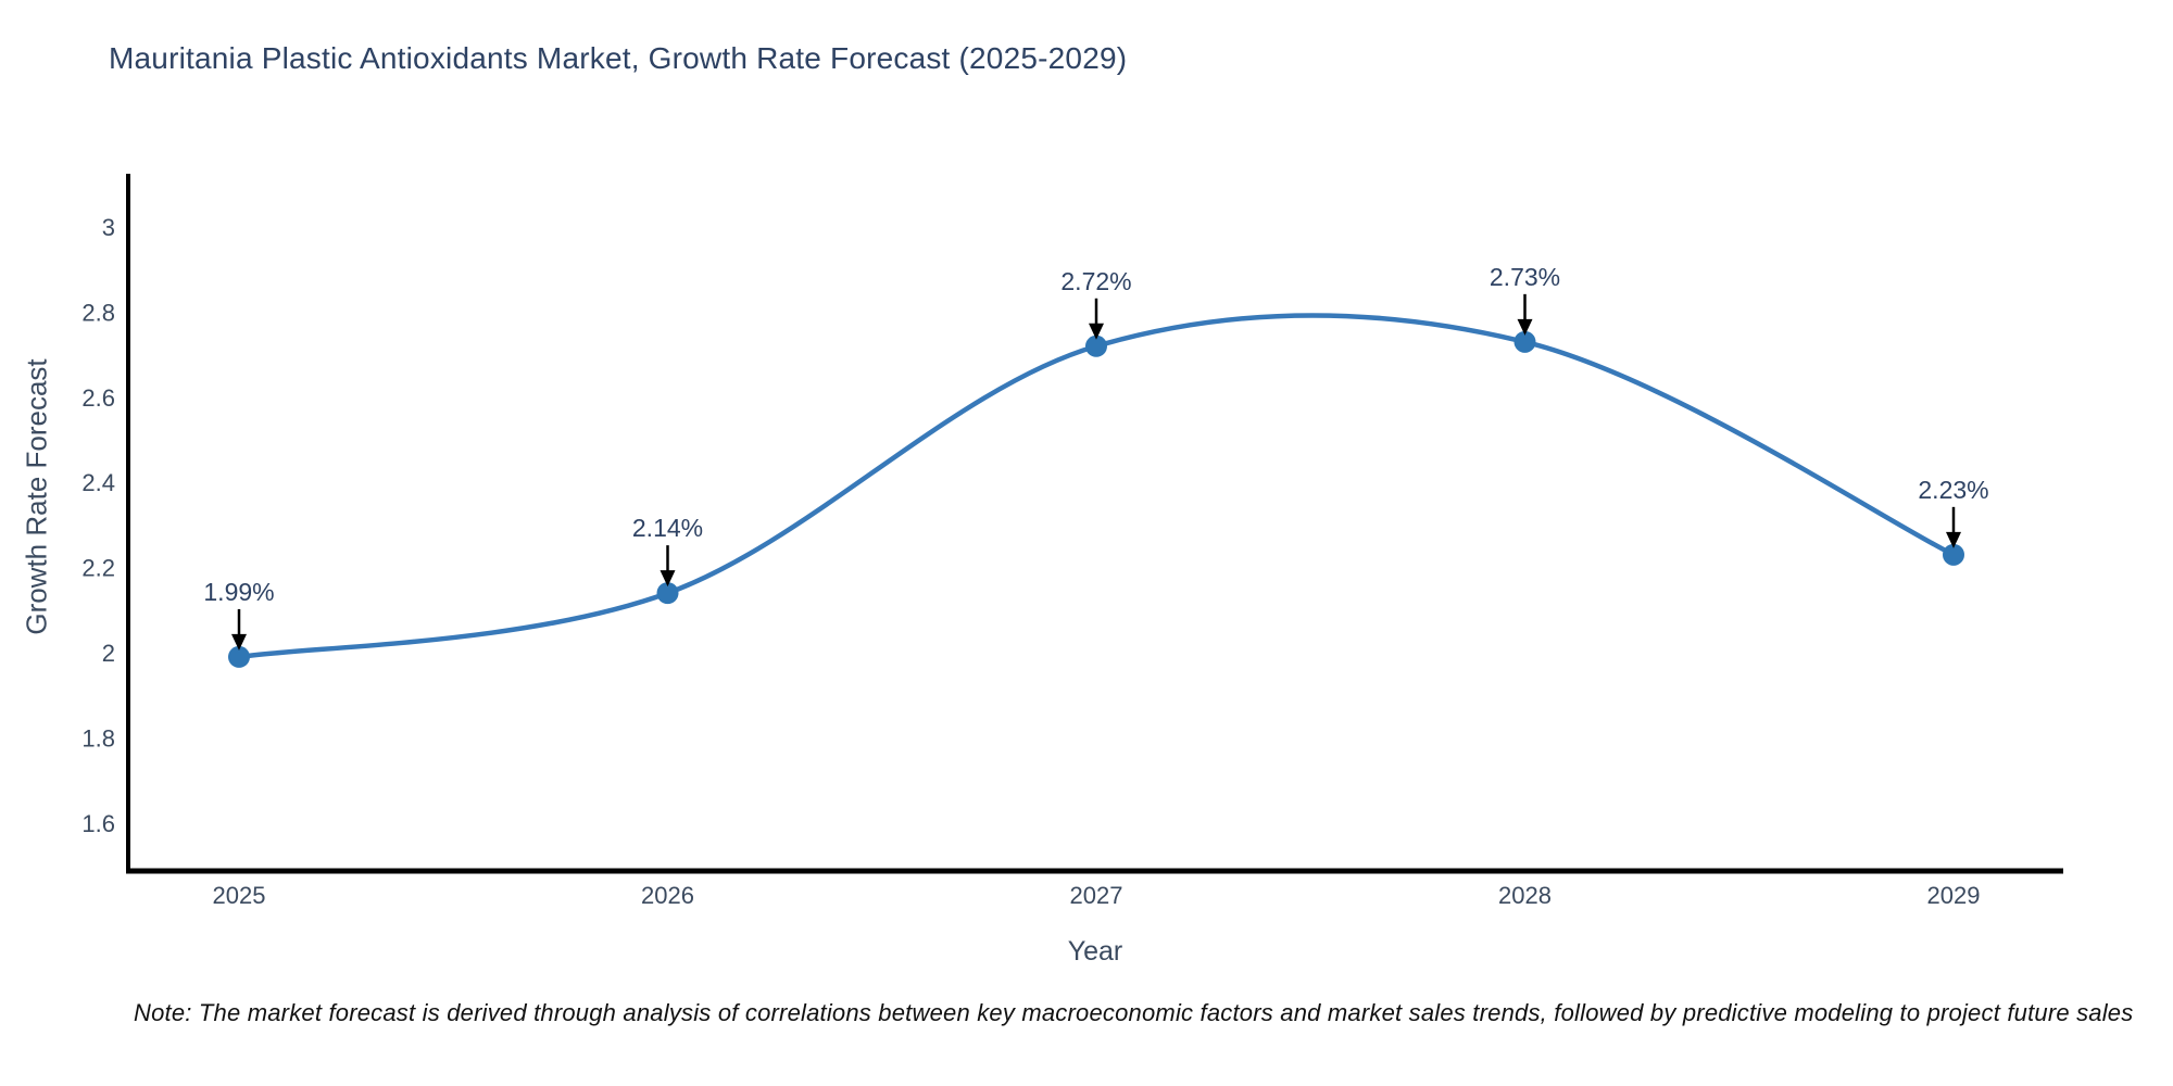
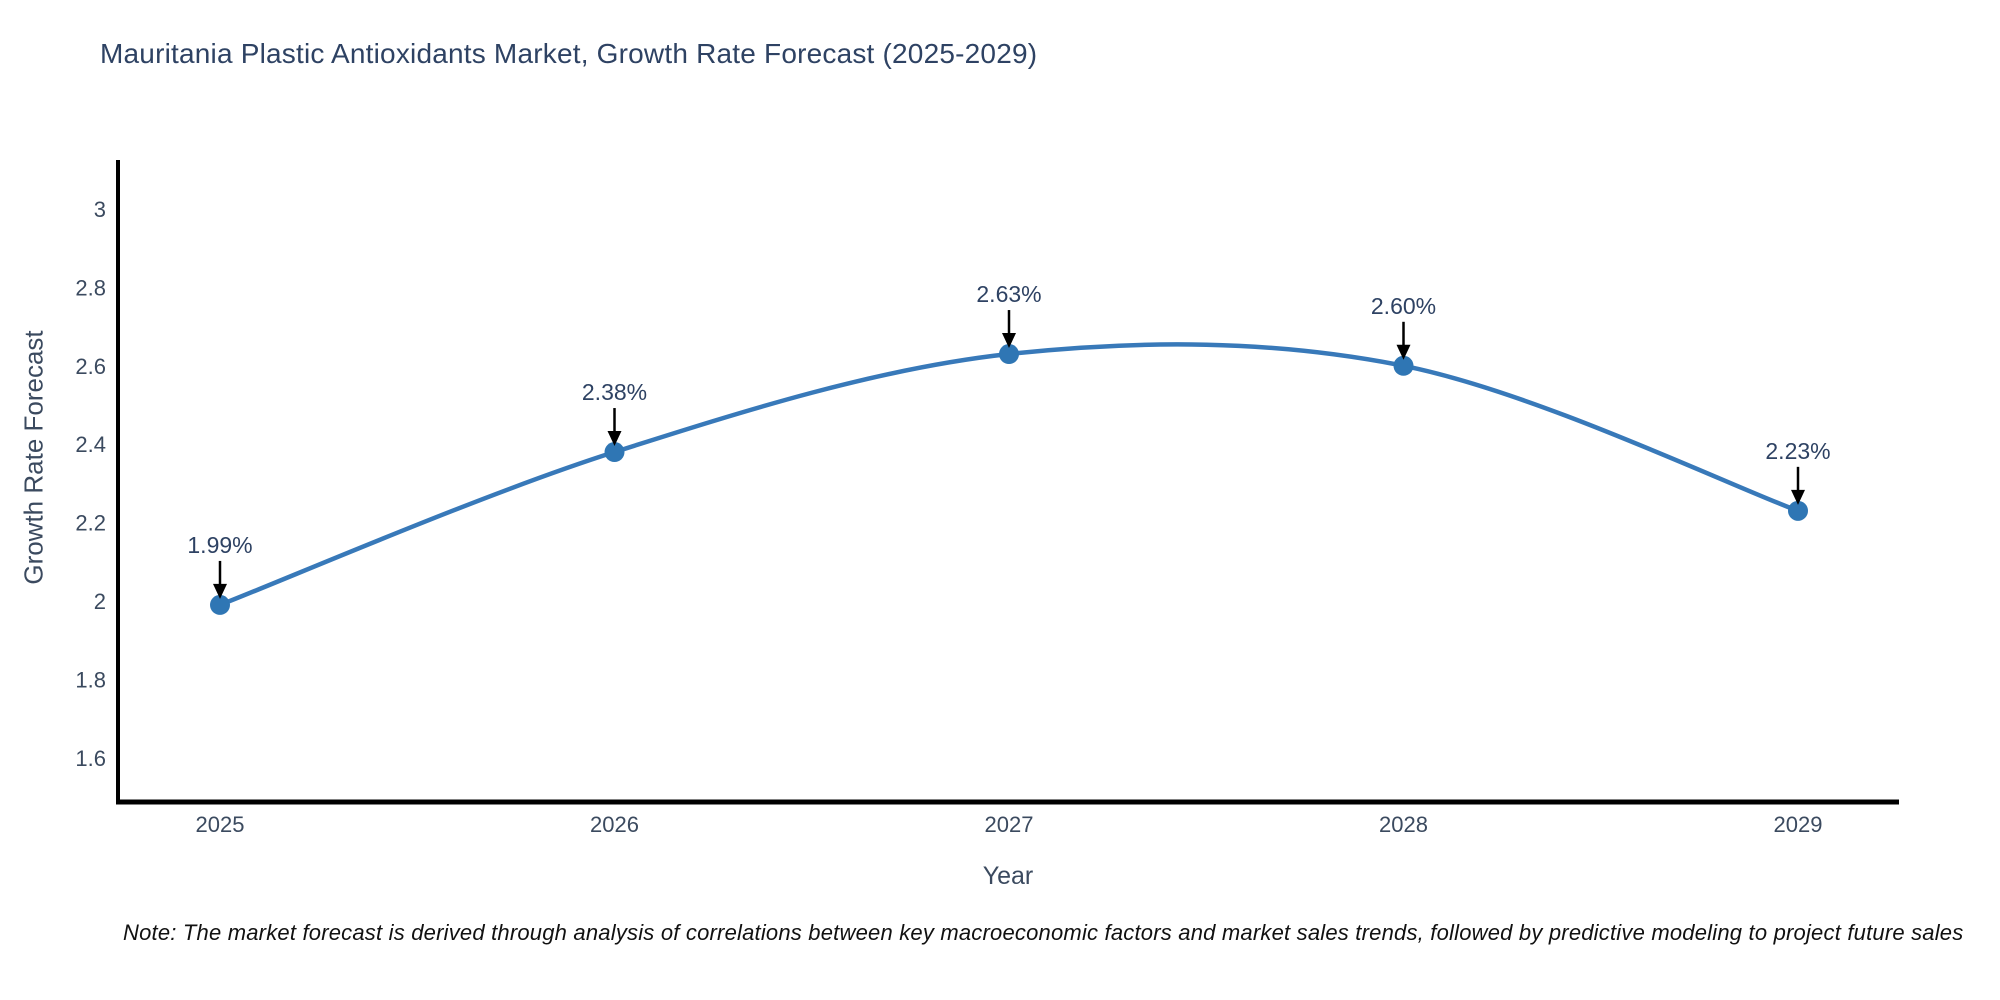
2026: 2.14% -> 2.38%
2027: 2.72% -> 2.63%
2028: 2.73% -> 2.60%
